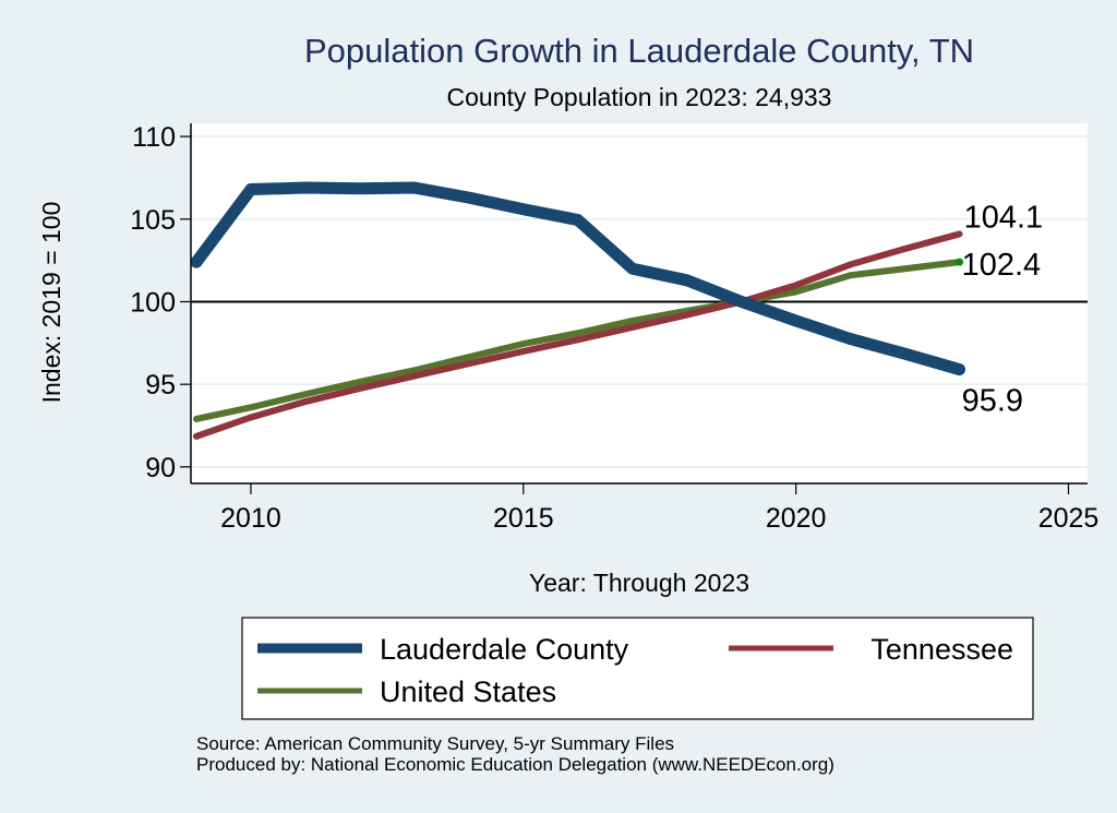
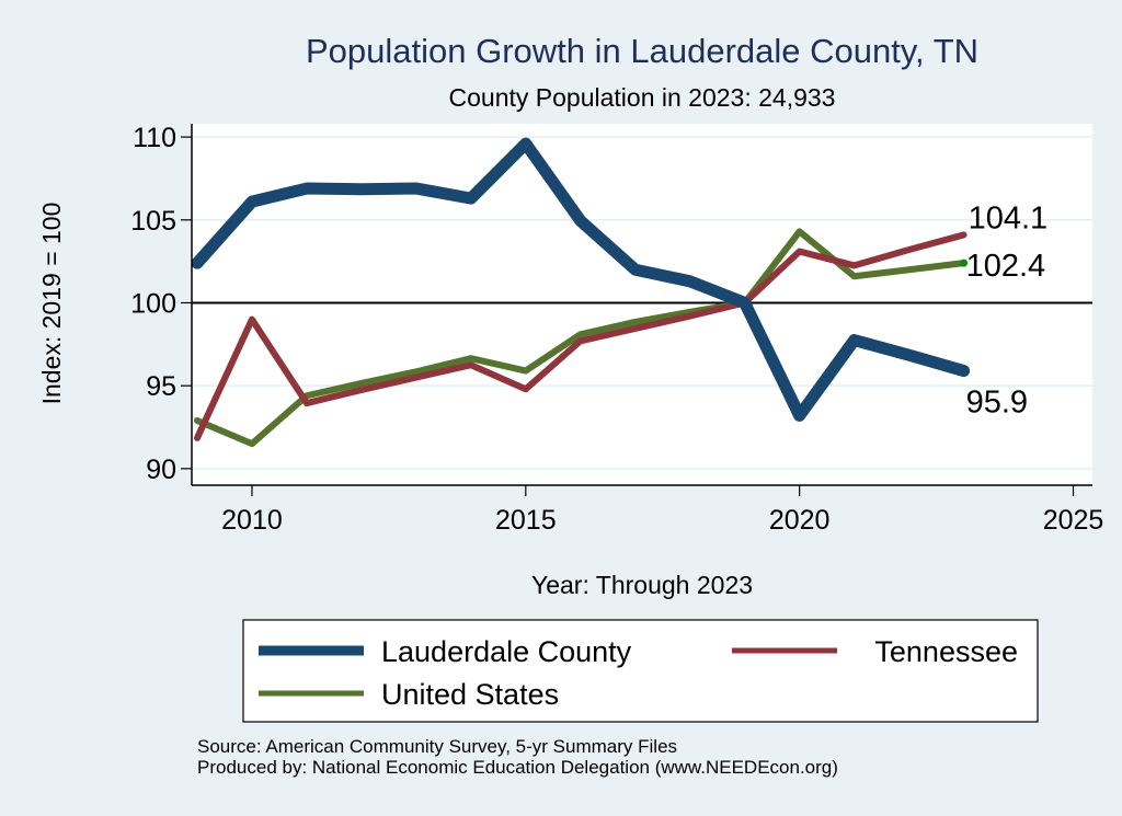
Lauderdale County/2010: 106.8 -> 106.1
Tennessee/2010: 93.0 -> 99.0
United States/2010: 93.6 -> 91.5
Lauderdale County/2015: 105.6 -> 109.6
Tennessee/2015: 97.0 -> 94.8
United States/2015: 97.5 -> 95.9
Lauderdale County/2020: 98.8 -> 93.2
Tennessee/2020: 101.0 -> 103.1
United States/2020: 100.6 -> 104.3
